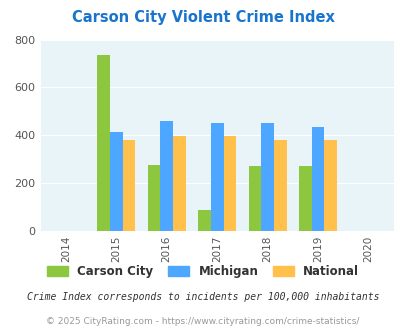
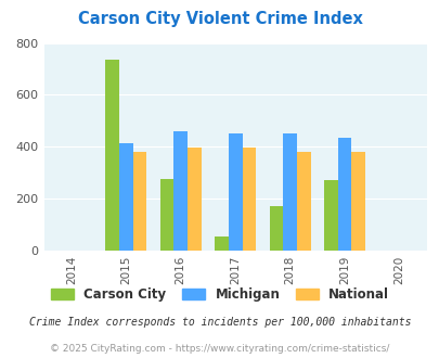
Carson City/2017: 88 -> 55
Carson City/2018: 270 -> 170
